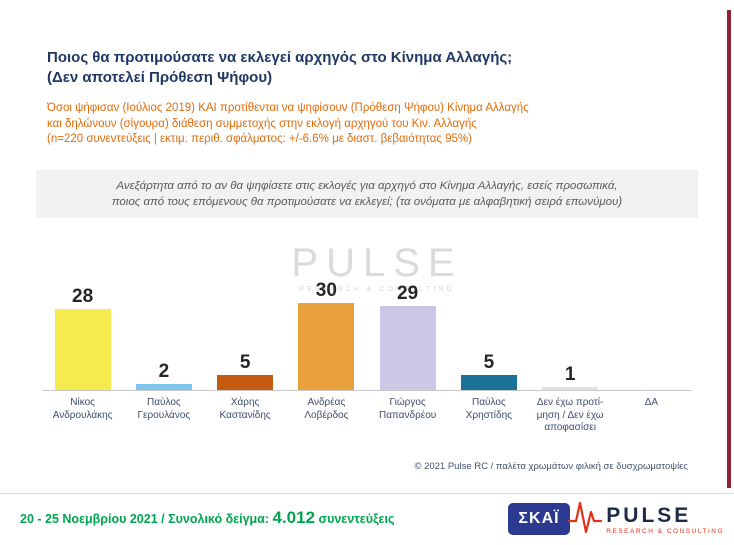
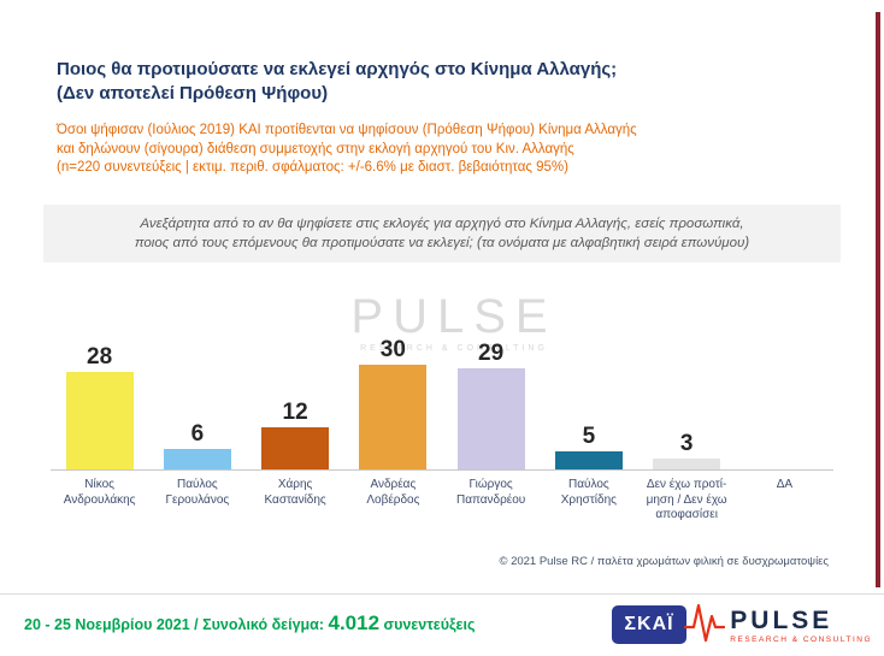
Παύλος Γερουλάνος: 2 -> 6
Χάρης Καστανίδης: 5 -> 12
Δεν έχω προτί-μηση / Δεν έχω αποφασίσει: 1 -> 3
